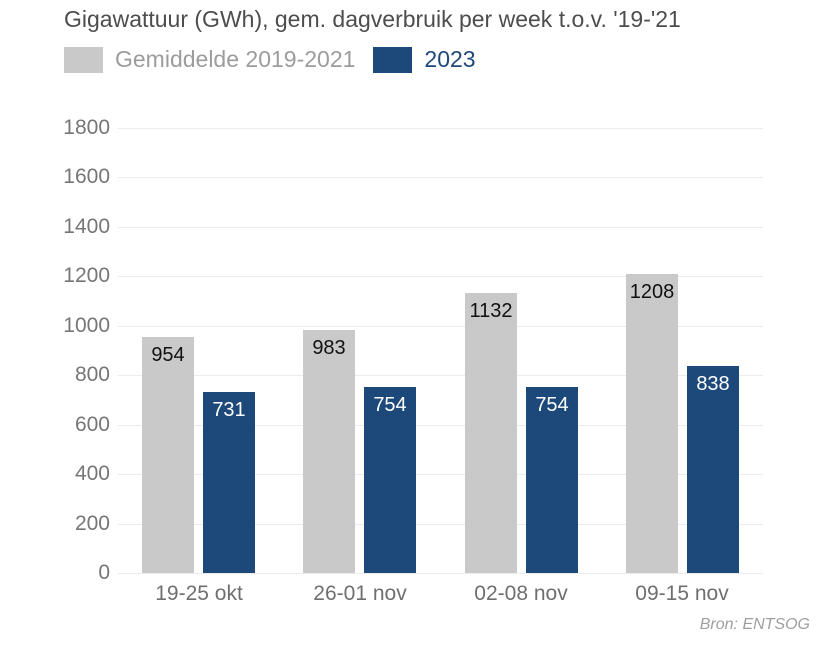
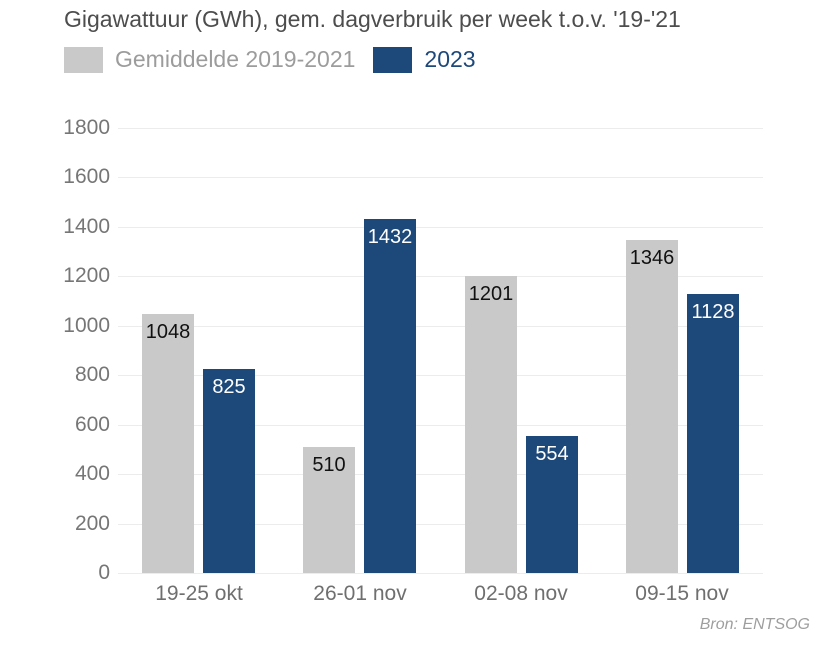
Gemiddelde 2019-2021/19-25 okt: 954 -> 1048
2023/19-25 okt: 731 -> 825
Gemiddelde 2019-2021/26-01 nov: 983 -> 510
2023/26-01 nov: 754 -> 1432
Gemiddelde 2019-2021/02-08 nov: 1132 -> 1201
2023/02-08 nov: 754 -> 554
Gemiddelde 2019-2021/09-15 nov: 1208 -> 1346
2023/09-15 nov: 838 -> 1128
